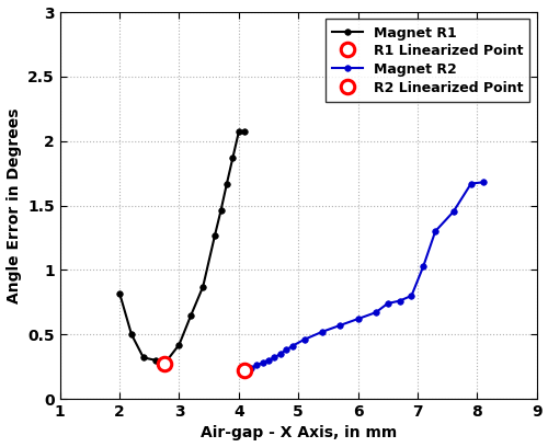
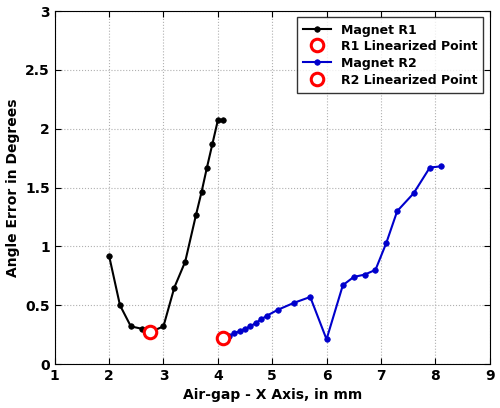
Magnet R1/2: 0.82 -> 0.92
Magnet R1/3: 0.42 -> 0.32
Magnet R2/6: 0.62 -> 0.21
